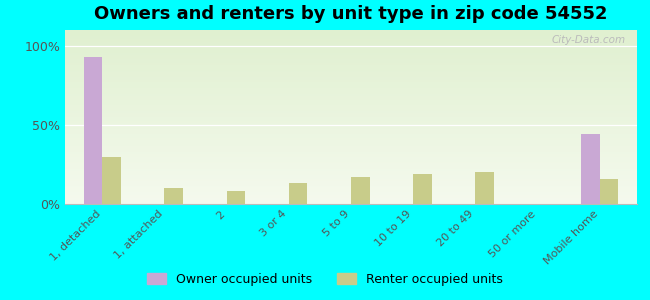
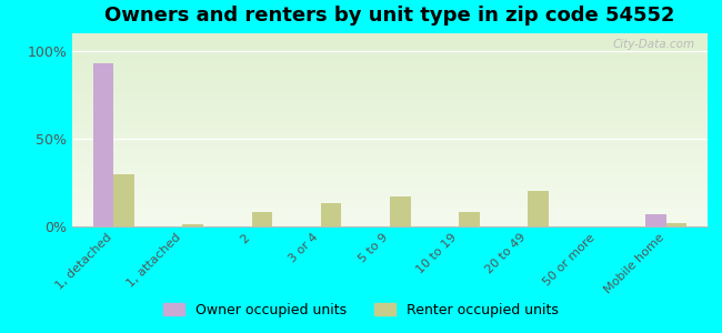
Renter occupied units/1, attached: 10% -> 1%
Renter occupied units/10 to 19: 19% -> 8%
Owner occupied units/Mobile home: 44% -> 7%
Renter occupied units/Mobile home: 16% -> 2%
